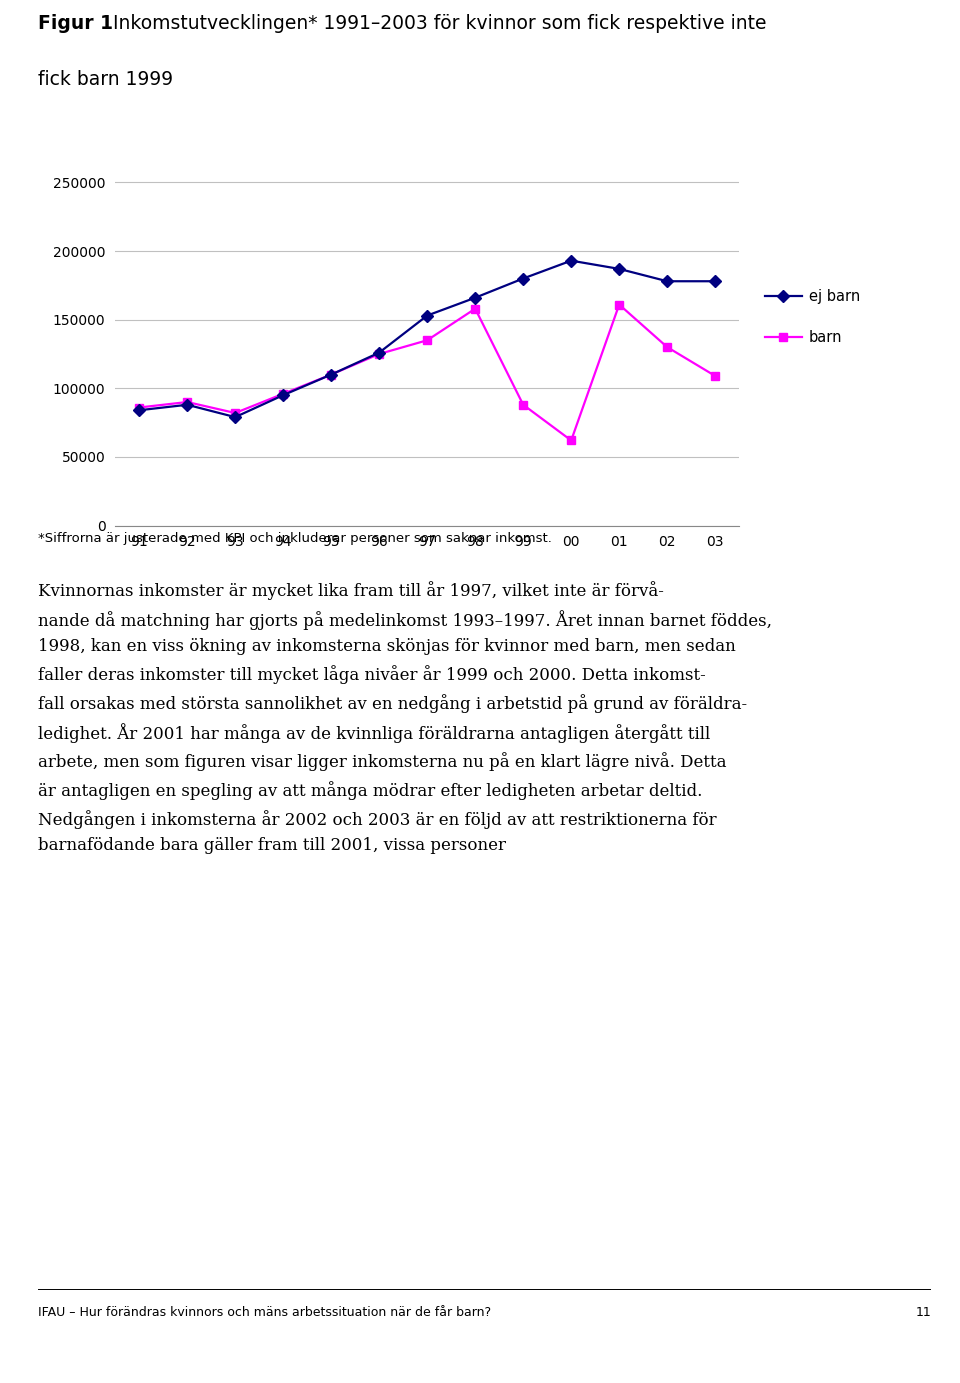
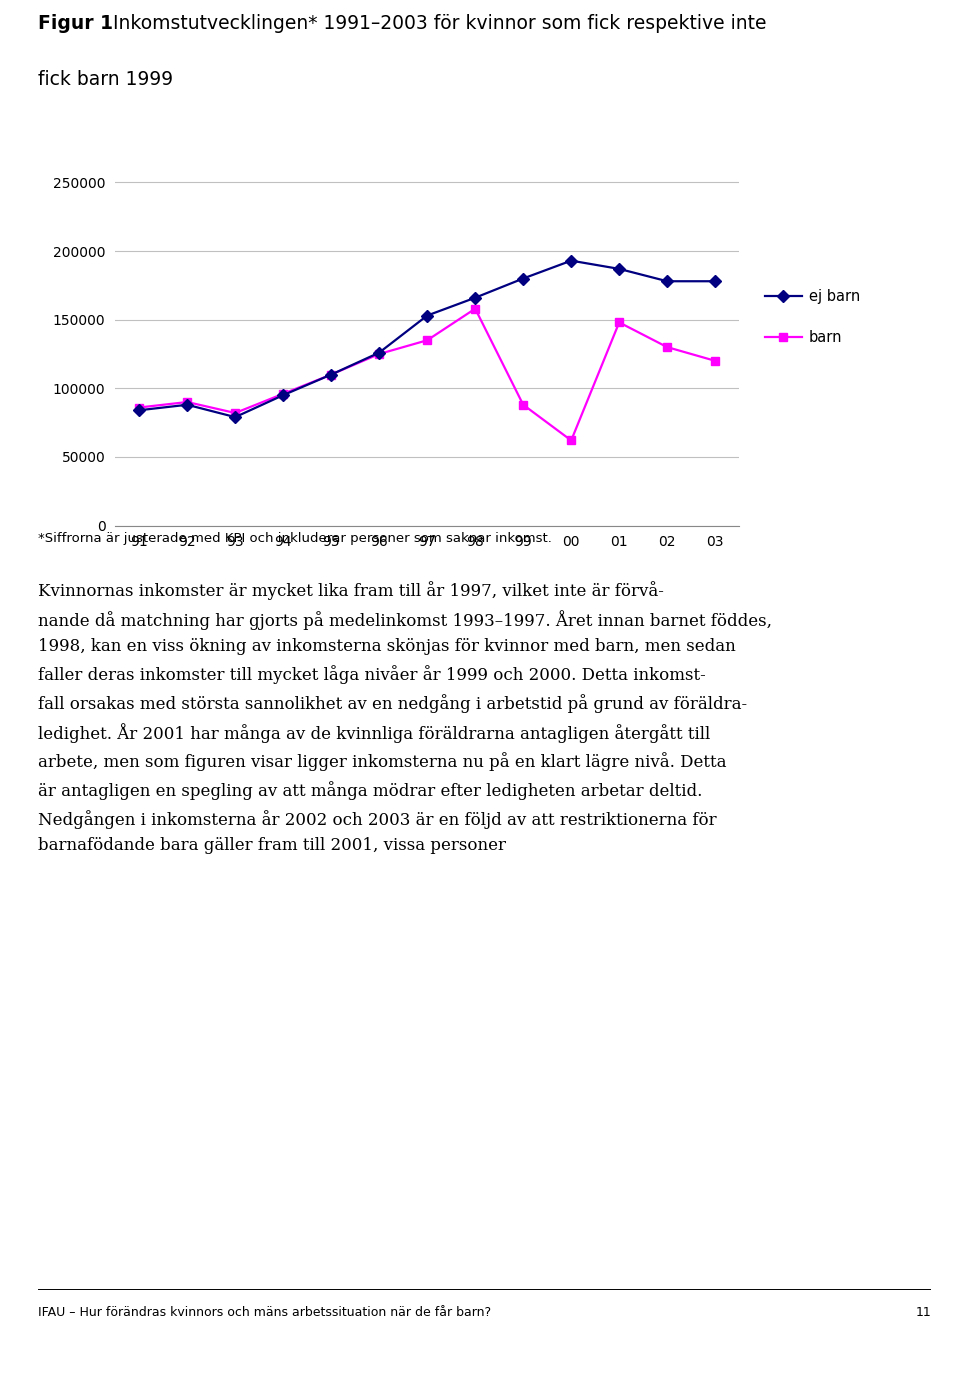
barn/01: 161000 -> 148000
barn/03: 109000 -> 120000
